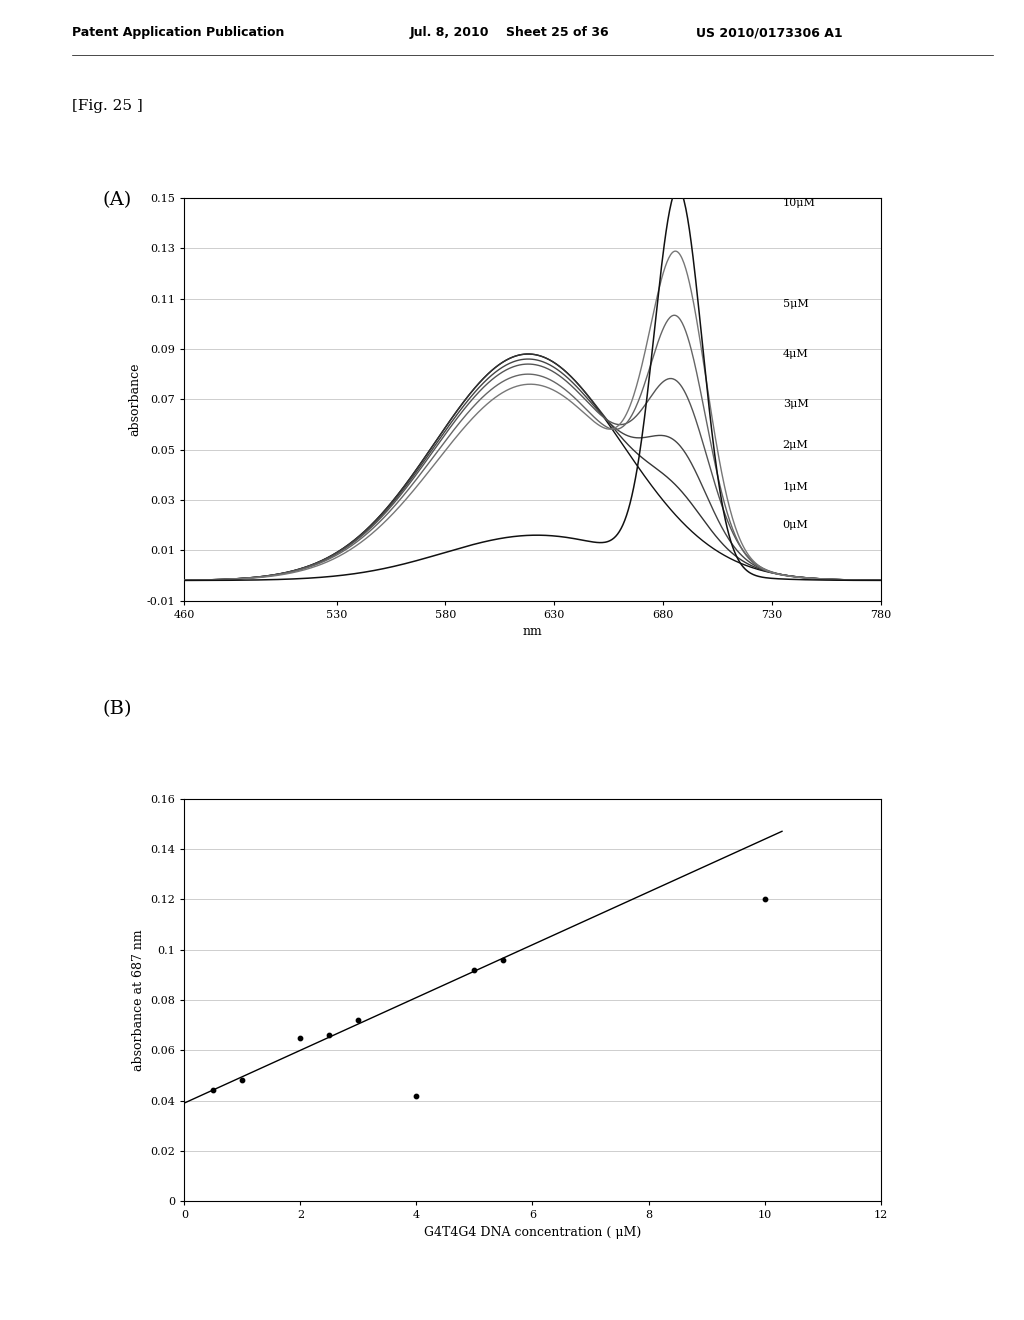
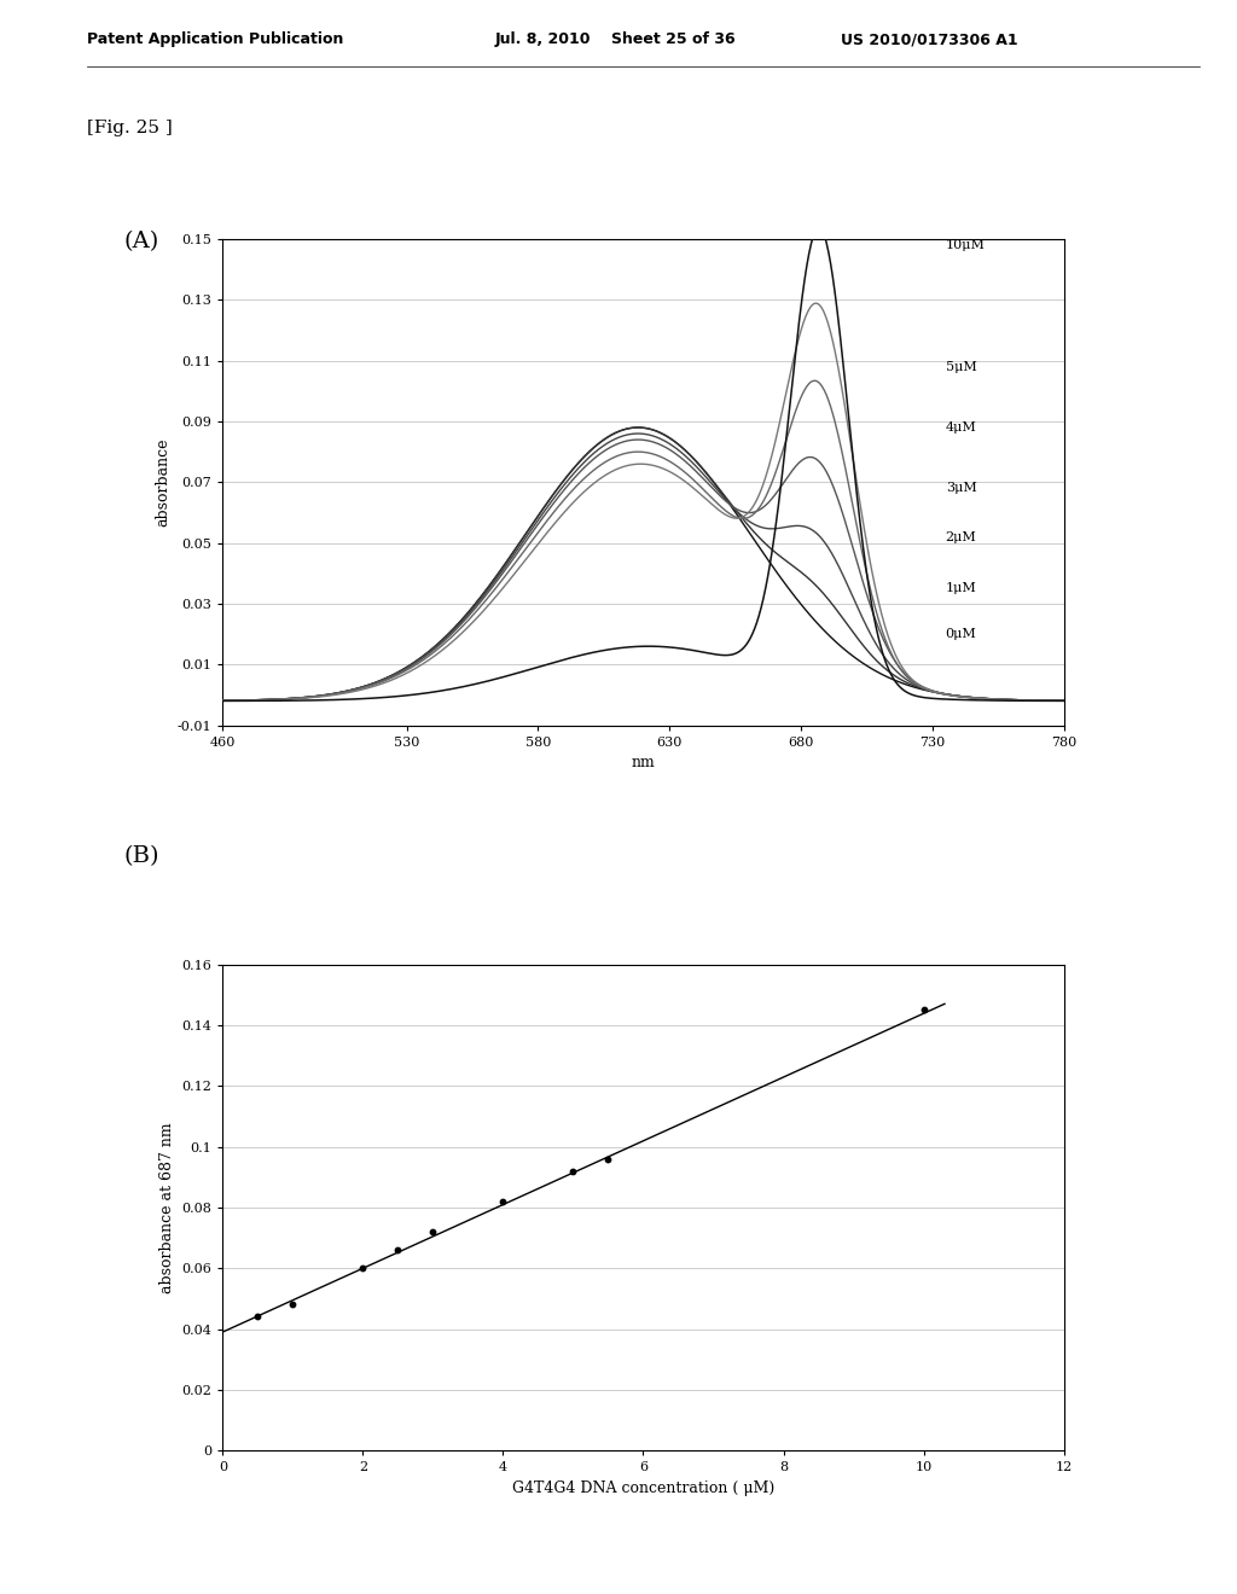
2: 0.065 -> 0.060
4: 0.042 -> 0.082
10: 0.120 -> 0.145
